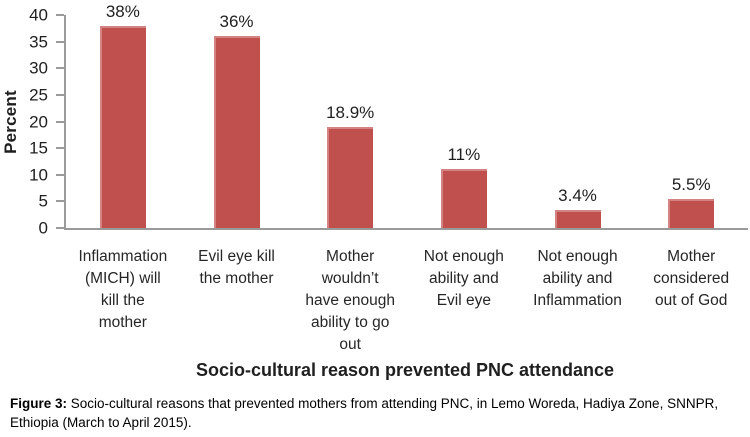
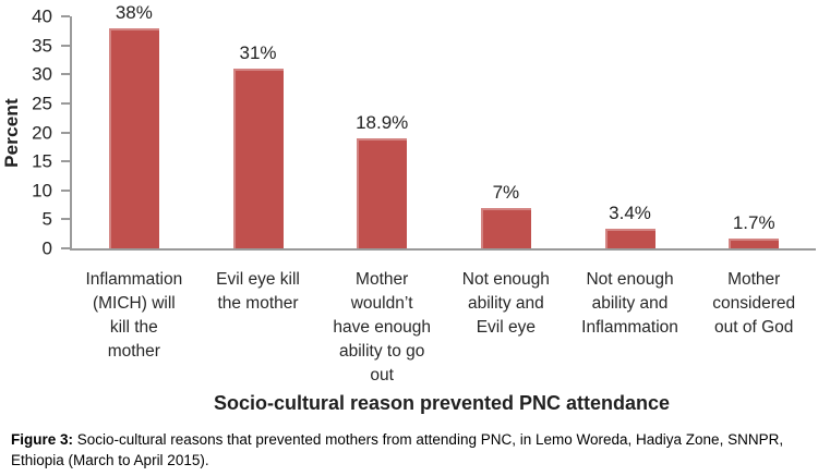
Evil eye kill the mother: 36% -> 31%
Not enough ability and Evil eye: 11% -> 7%
Mother considered out of God: 5.5% -> 1.7%
